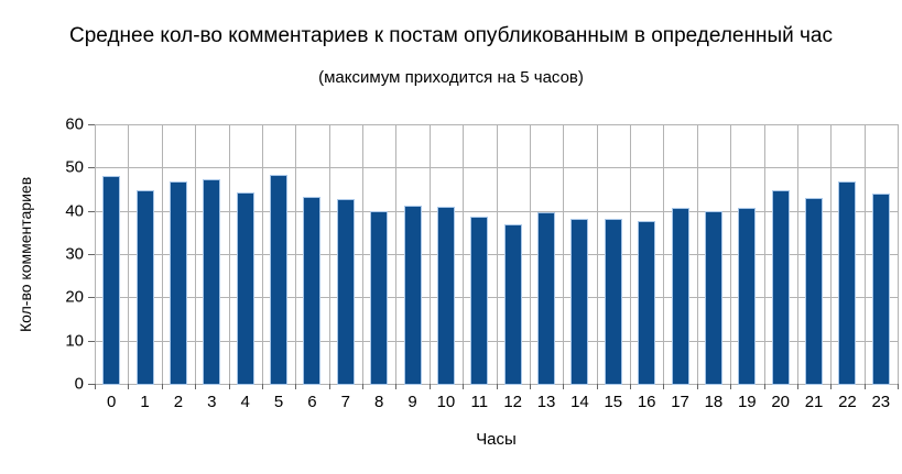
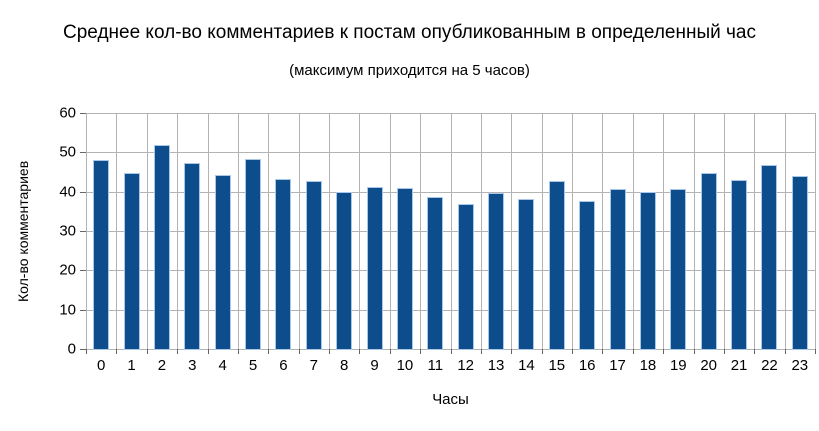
2: 47 -> 52
15: 38 -> 43
